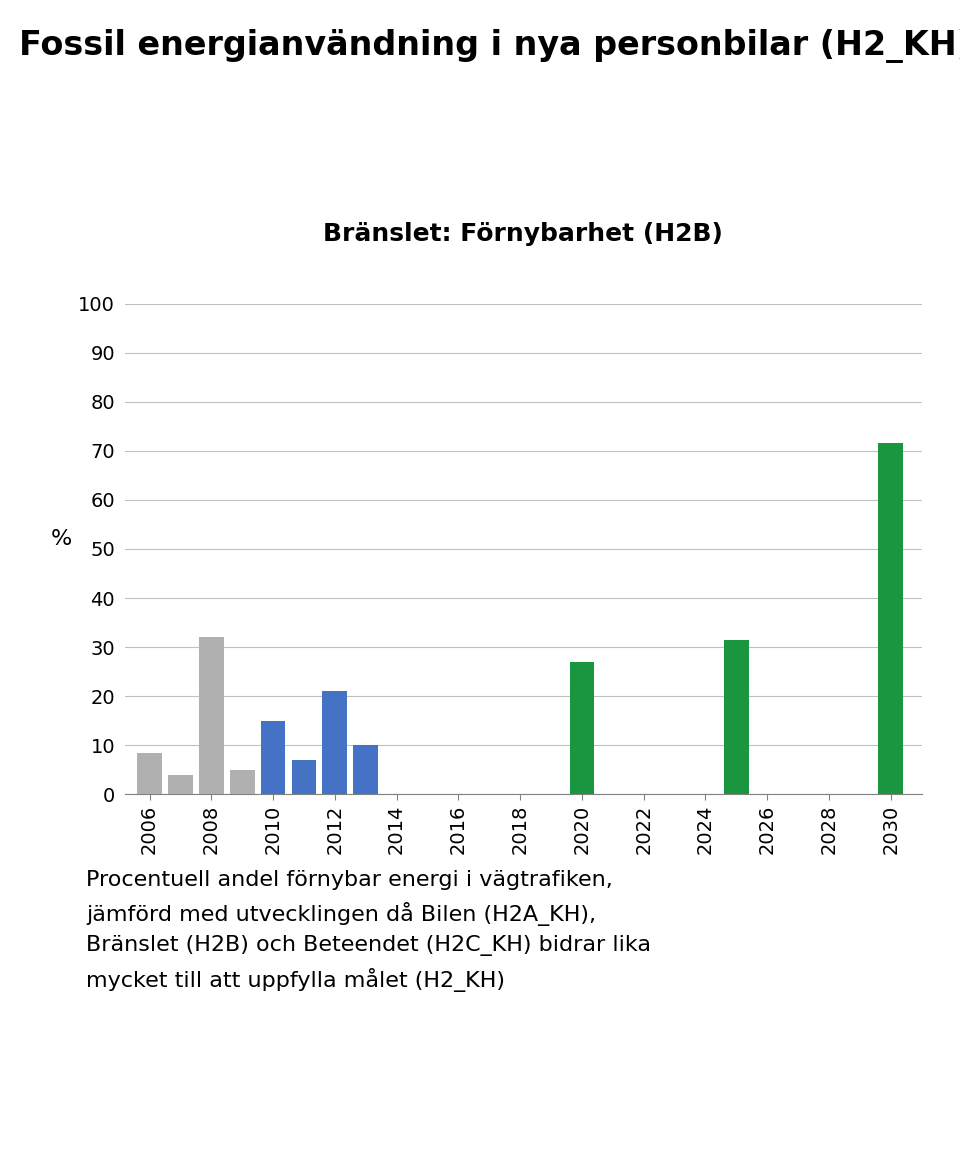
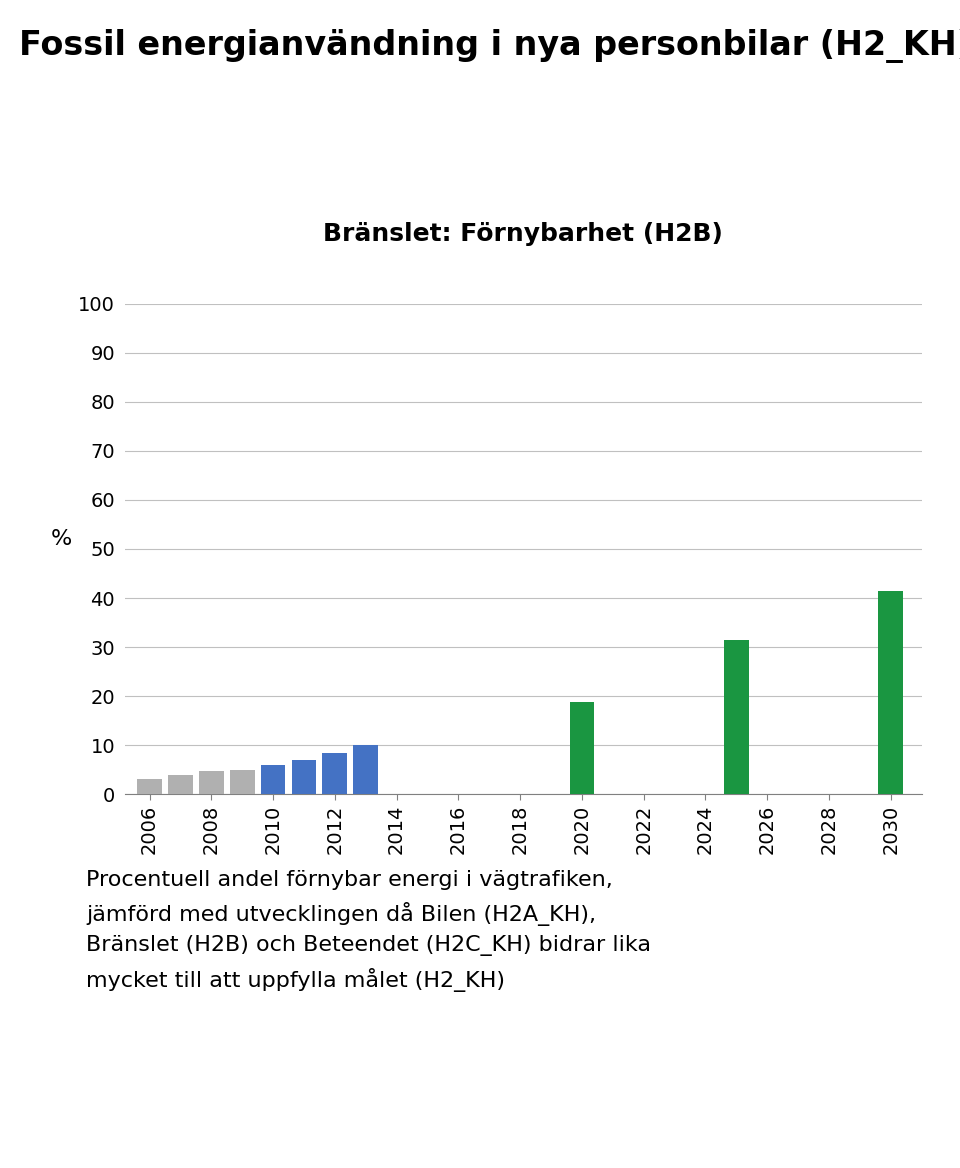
2006: 8.5 -> 3.2
2008: 32.0 -> 4.8
2010: 15.0 -> 6.0
2012: 21.0 -> 8.5
2020: 27.0 -> 18.8
2030: 71.5 -> 41.5
